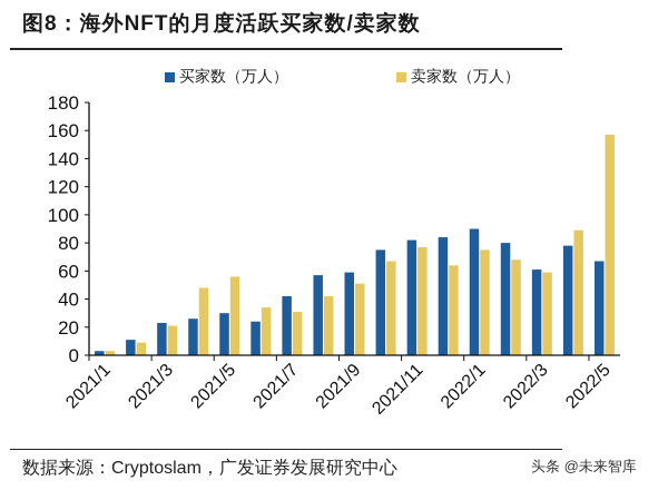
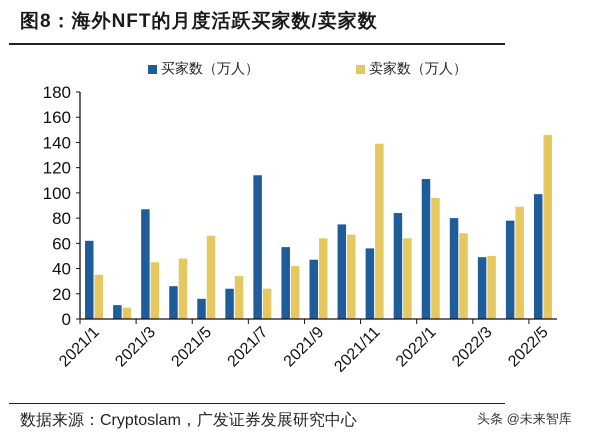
买家数（万人）/2021/1: 3 -> 62
卖家数（万人）/2021/1: 3 -> 35
买家数（万人）/2021/3: 23 -> 87
卖家数（万人）/2021/3: 21 -> 45
买家数（万人）/2021/5: 30 -> 16
卖家数（万人）/2021/5: 56 -> 66
买家数（万人）/2021/7: 42 -> 114
卖家数（万人）/2021/7: 31 -> 24
买家数（万人）/2021/9: 59 -> 47
卖家数（万人）/2021/9: 51 -> 64
买家数（万人）/2021/11: 82 -> 56
卖家数（万人）/2021/11: 77 -> 139
买家数（万人）/2022/1: 90 -> 111
卖家数（万人）/2022/1: 75 -> 96
买家数（万人）/2022/3: 61 -> 49
卖家数（万人）/2022/3: 59 -> 50
买家数（万人）/2022/5: 67 -> 99
卖家数（万人）/2022/5: 157 -> 146
